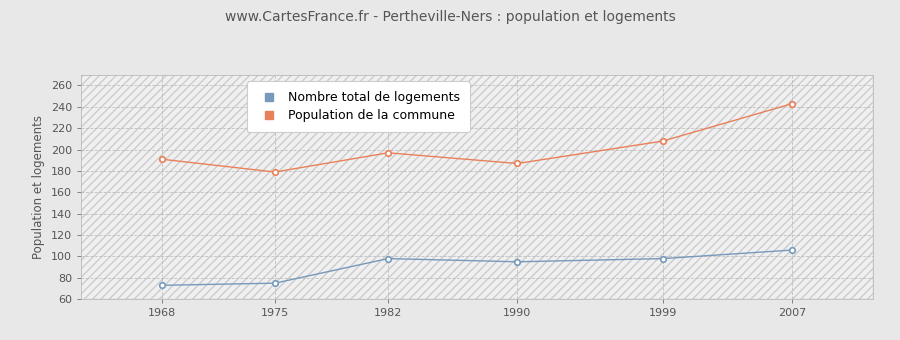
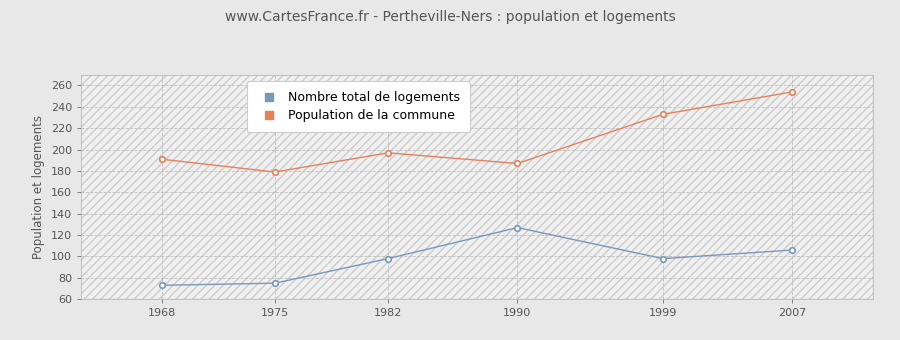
Nombre total de logements/1990: 95 -> 127
Population de la commune/1999: 208 -> 233
Population de la commune/2007: 243 -> 254
